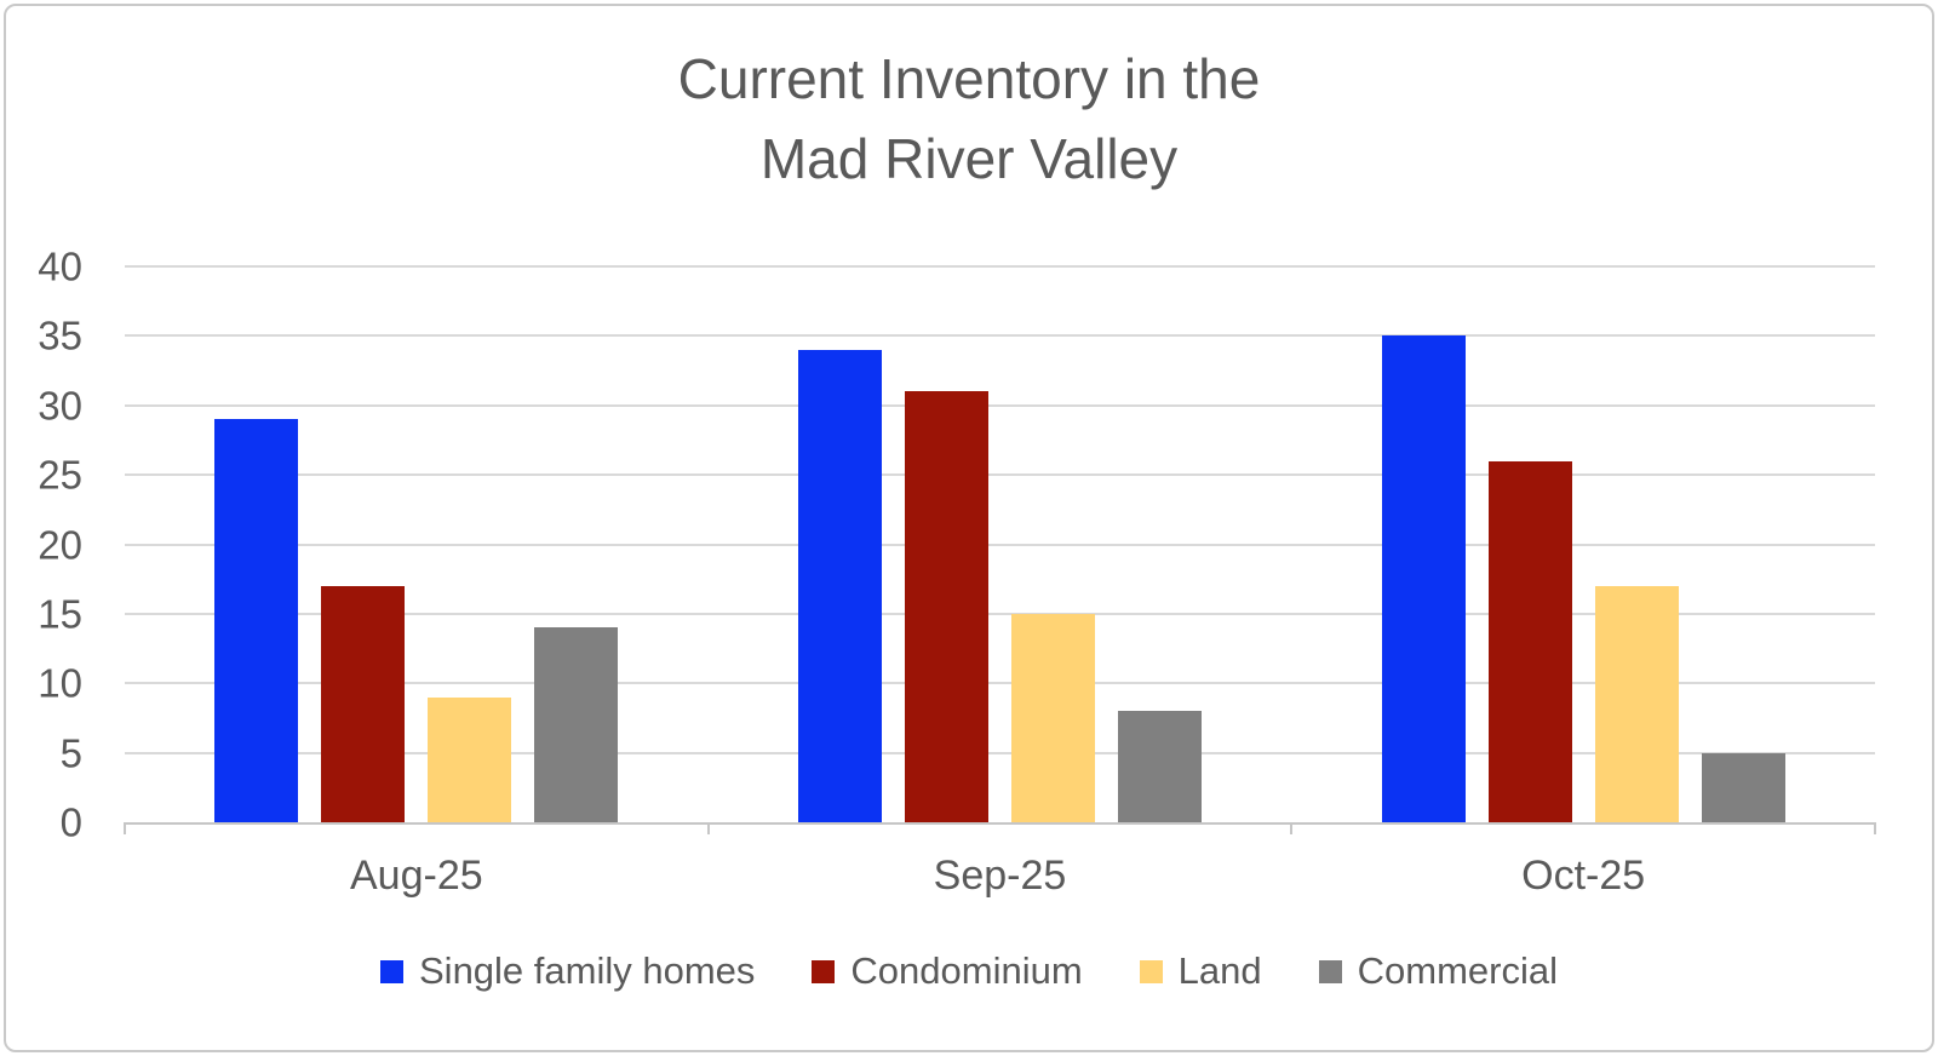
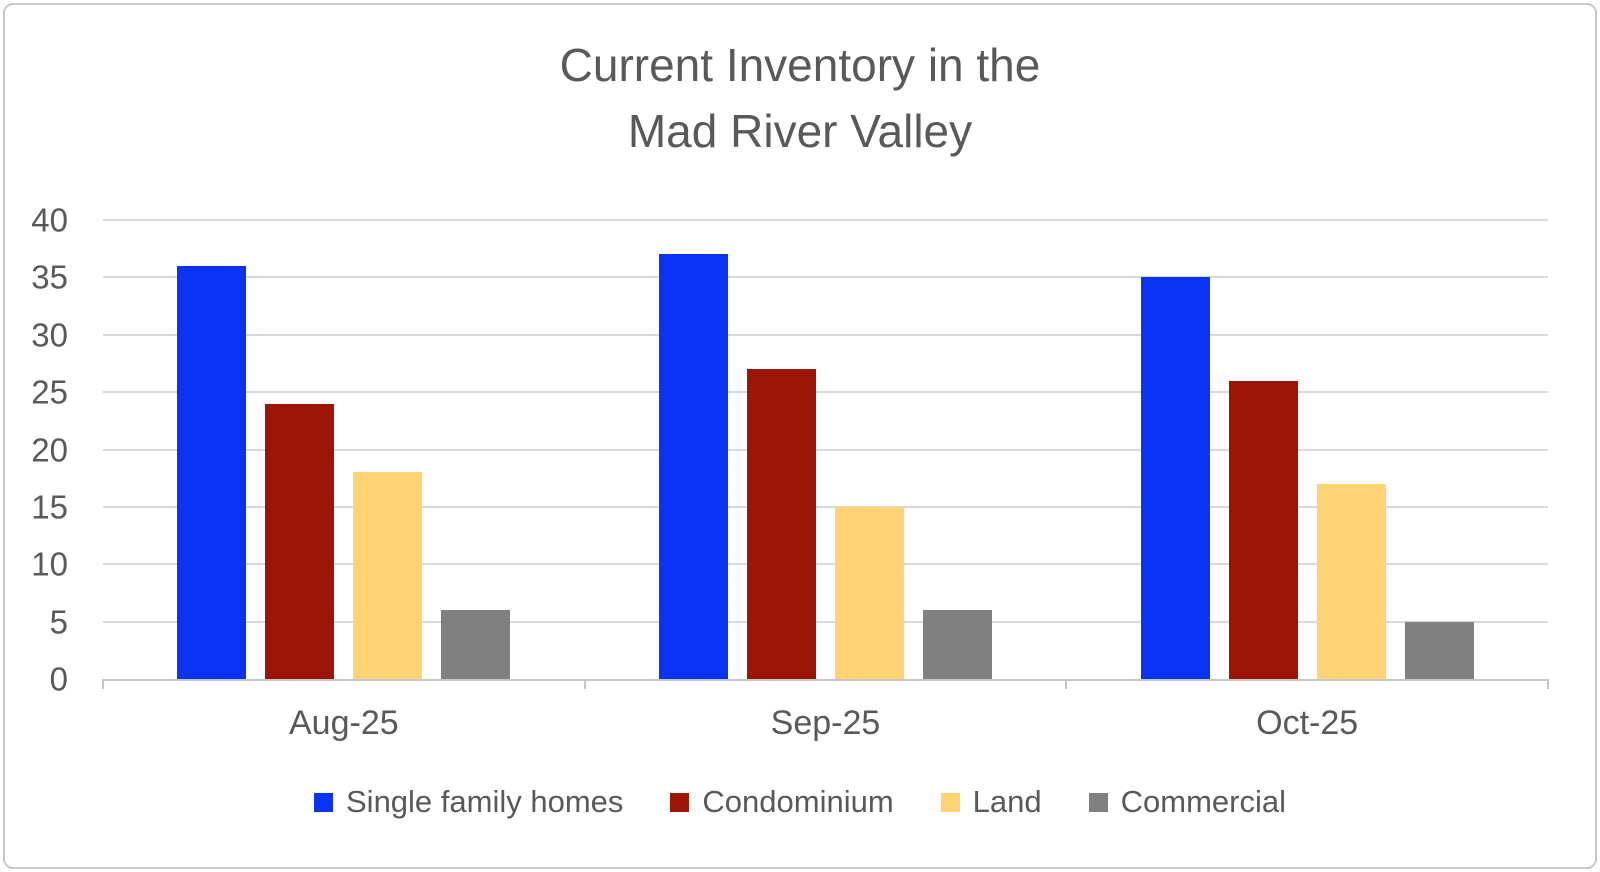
Single family homes/Aug-25: 29 -> 36
Condominium/Aug-25: 17 -> 24
Land/Aug-25: 9 -> 18
Commercial/Aug-25: 14 -> 6
Single family homes/Sep-25: 34 -> 37
Condominium/Sep-25: 31 -> 27
Commercial/Sep-25: 8 -> 6
